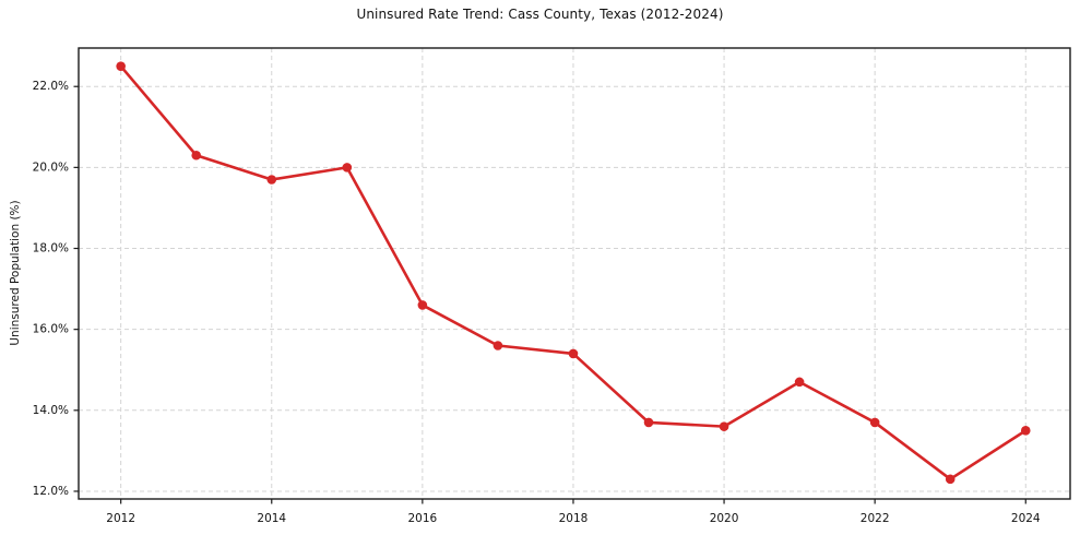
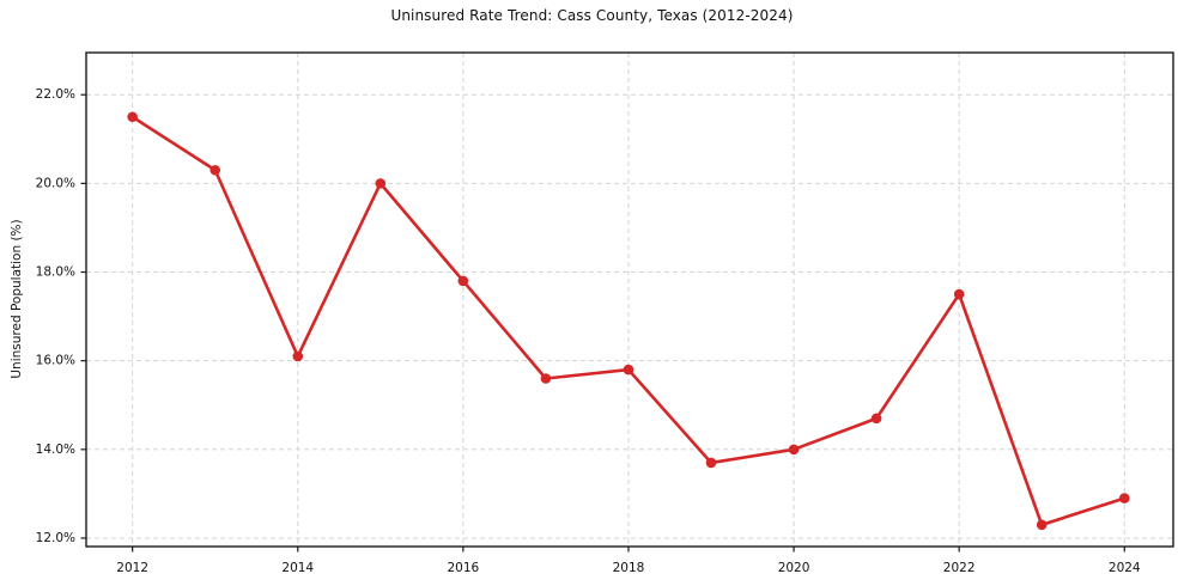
2012: 22.5% -> 21.5%
2014: 19.7% -> 16.1%
2016: 16.6% -> 17.8%
2018: 15.4% -> 15.8%
2020: 13.6% -> 14.0%
2022: 13.7% -> 17.5%
2024: 13.5% -> 12.9%
